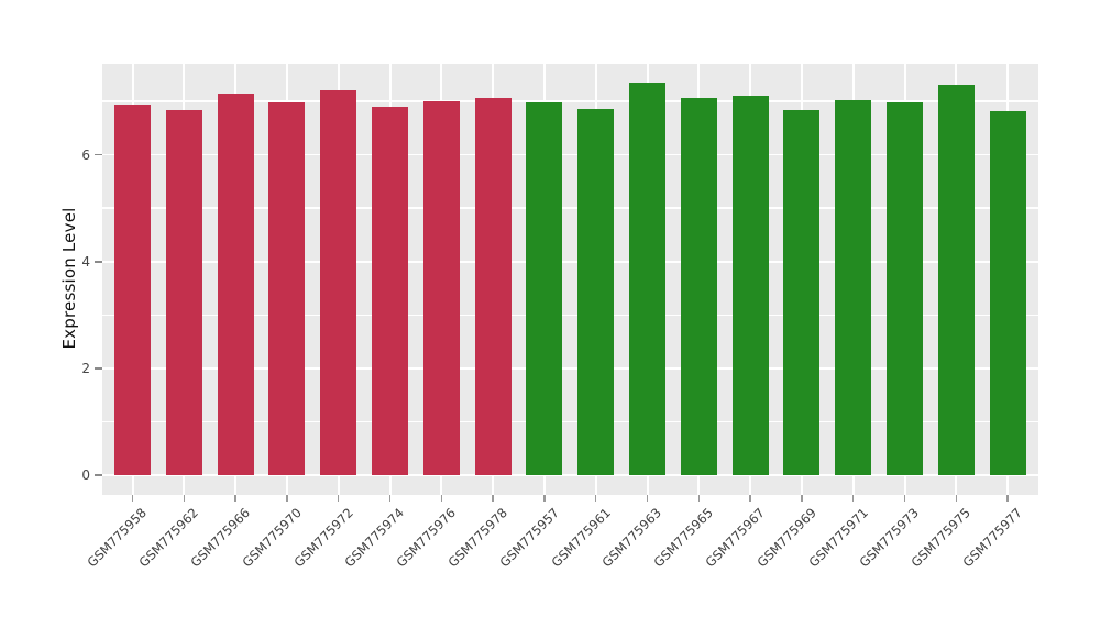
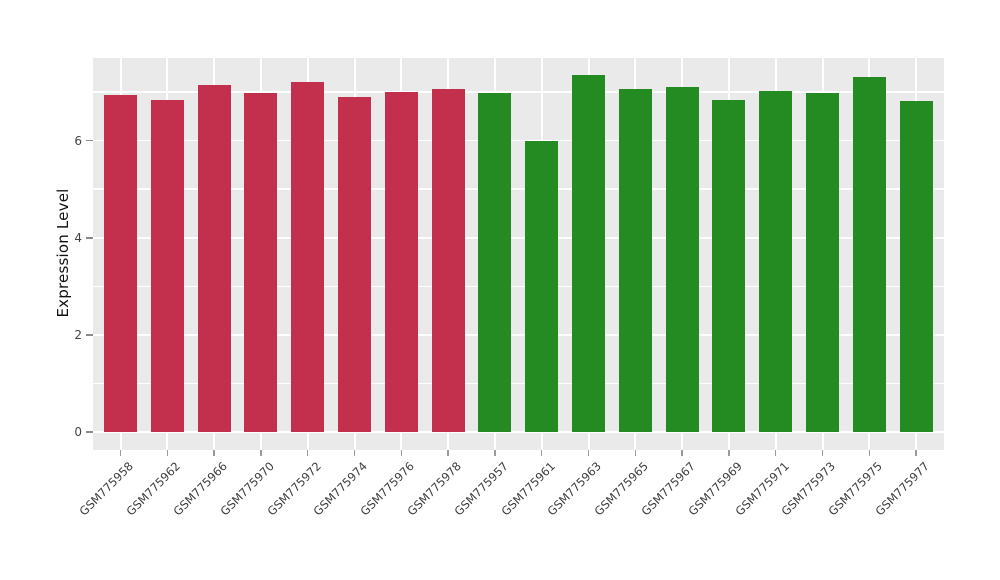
GSM775961: 6.9 -> 6.0
